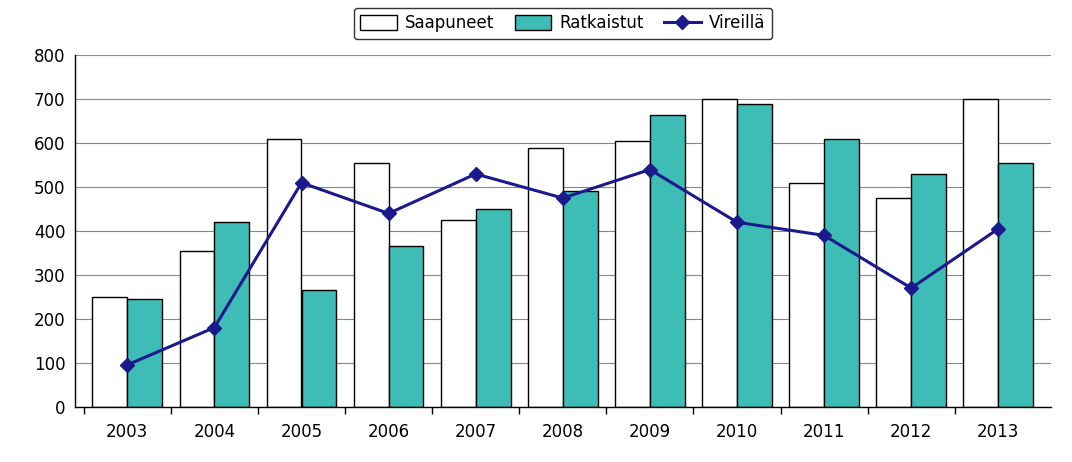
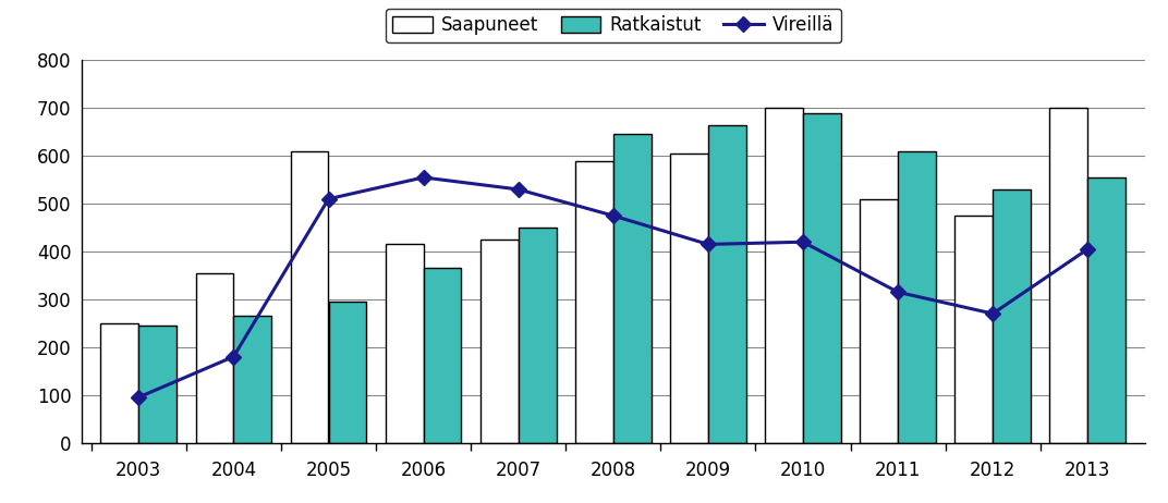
Ratkaistut/2004: 420 -> 265
Ratkaistut/2005: 265 -> 295
Saapuneet/2006: 555 -> 415
Vireillä/2006: 440 -> 555
Ratkaistut/2008: 490 -> 645
Vireillä/2009: 540 -> 415
Vireillä/2011: 390 -> 315
